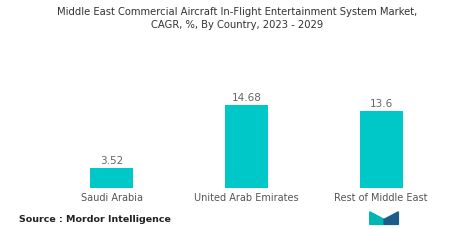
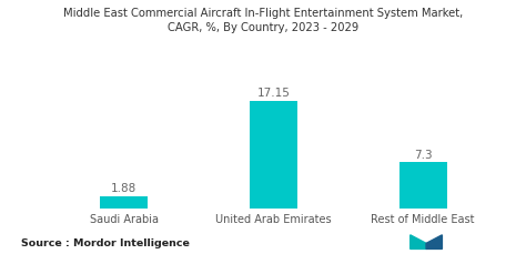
Saudi Arabia: 3.52 -> 1.88
United Arab Emirates: 14.68 -> 17.15
Rest of Middle East: 13.6 -> 7.3
